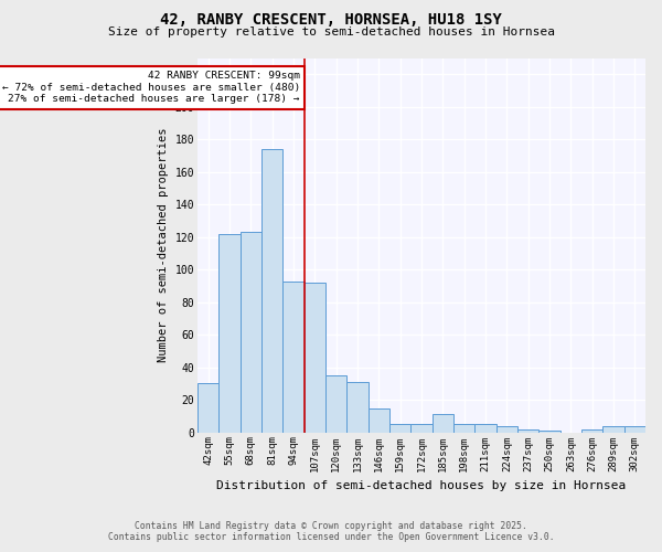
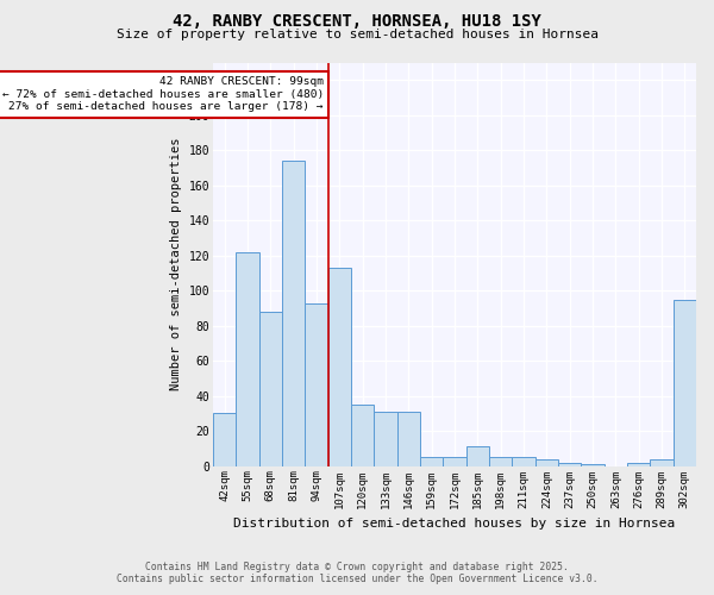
68sqm: 123 -> 88
107sqm: 92 -> 113
146sqm: 15 -> 31
302sqm: 4 -> 95
